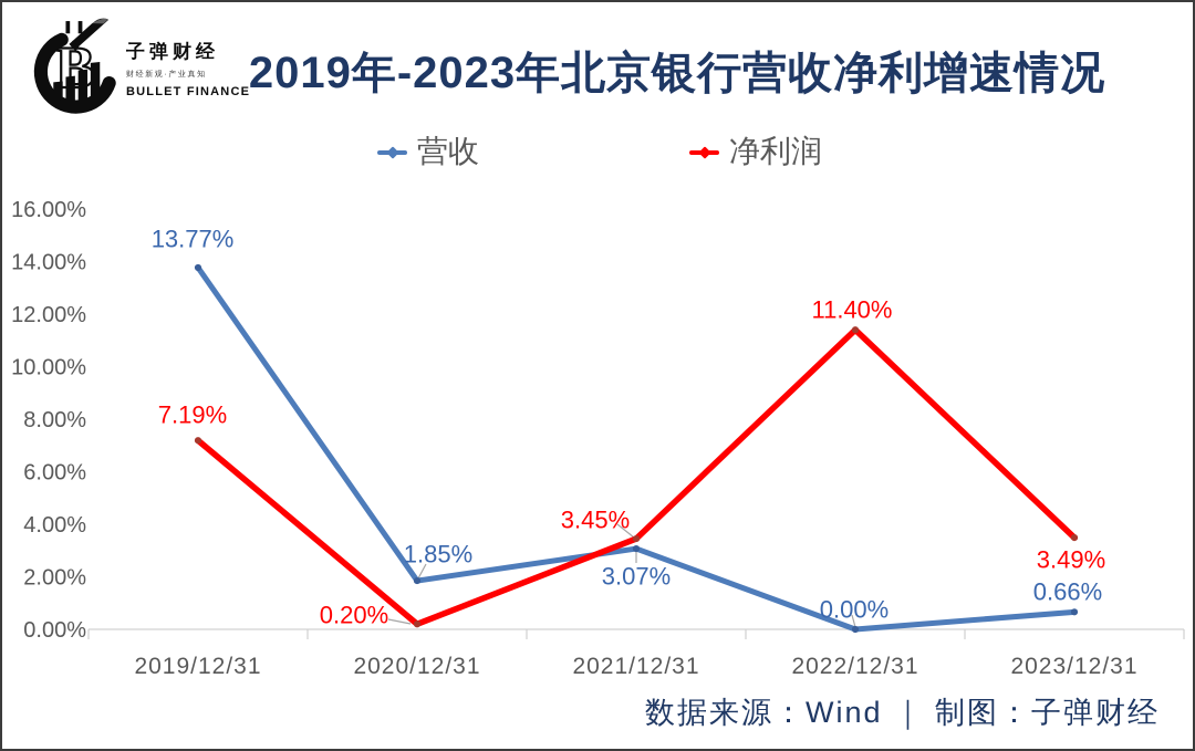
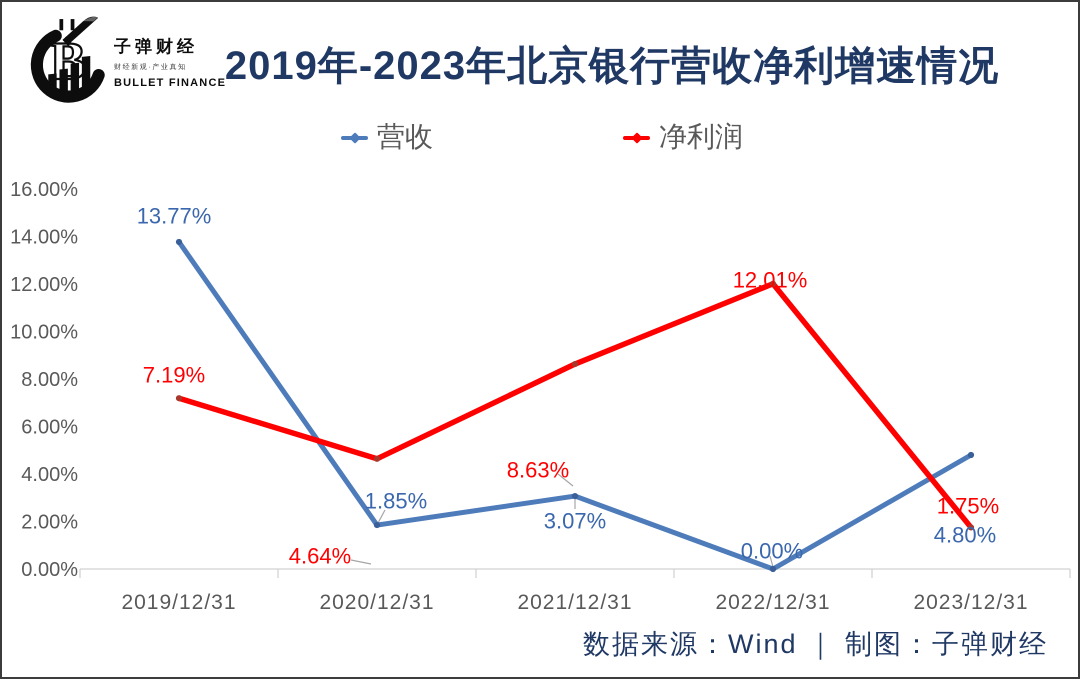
净利润/2020/12/31: 0.20% -> 4.64%
净利润/2021/12/31: 3.45% -> 8.63%
净利润/2022/12/31: 11.40% -> 12.01%
营收/2023/12/31: 0.66% -> 4.80%
净利润/2023/12/31: 3.49% -> 1.75%
